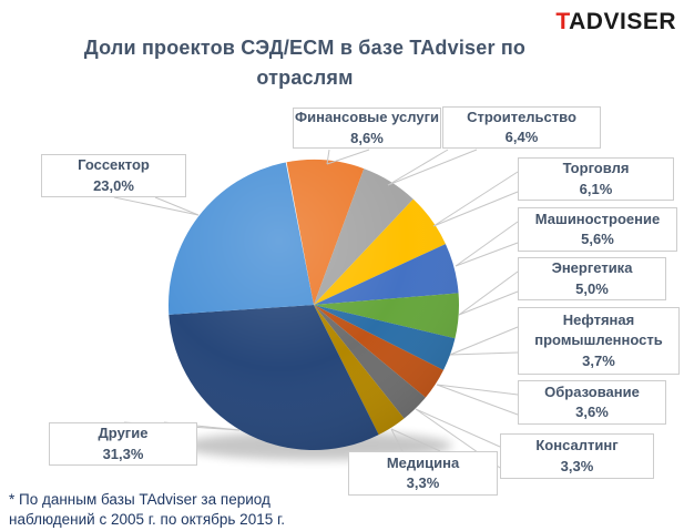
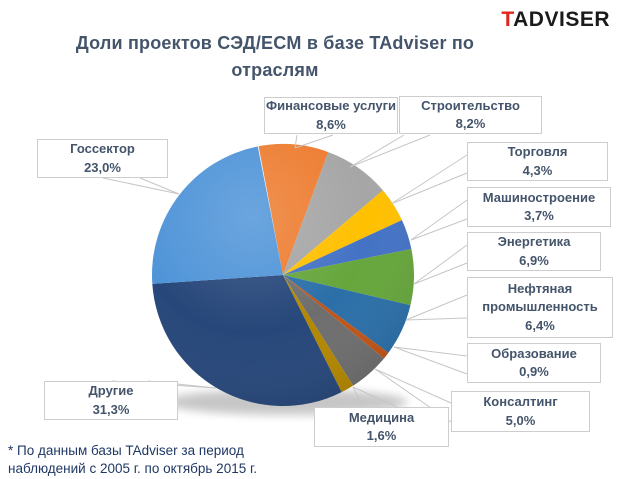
Строительство: 6,4% -> 8,2%
Торговля: 6,1% -> 4,3%
Машиностроение: 5,6% -> 3,7%
Энергетика: 5,0% -> 6,9%
Нефтяная промышленность: 3,7% -> 6,4%
Образование: 3,6% -> 0,9%
Консалтинг: 3,3% -> 5,0%
Медицина: 3,3% -> 1,6%
